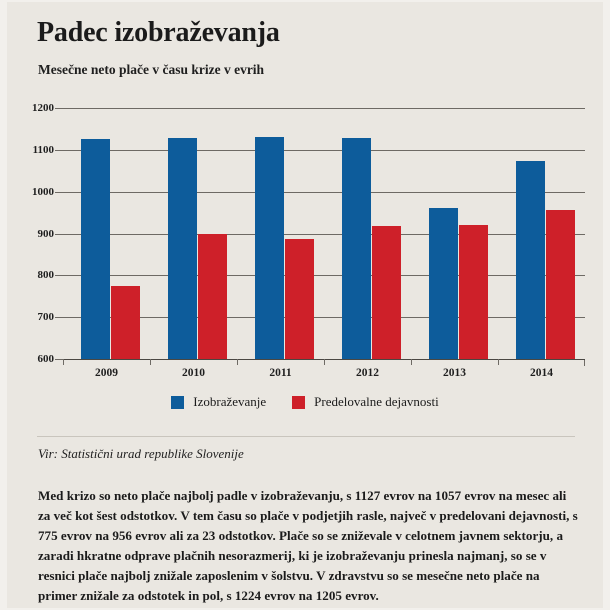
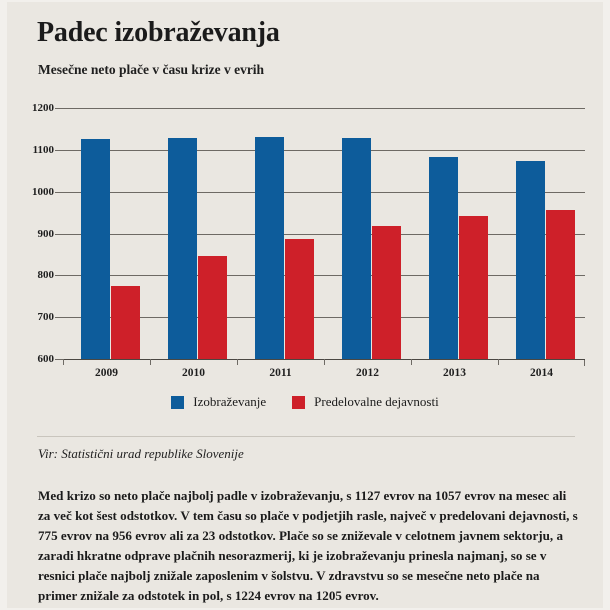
Predelovalne dejavnosti/2010: 900 -> 850
Izobraževanje/2013: 960 -> 1080
Predelovalne dejavnosti/2013: 920 -> 940
